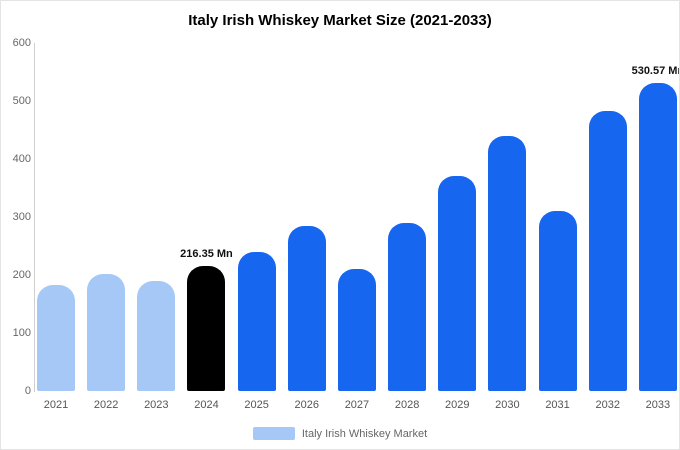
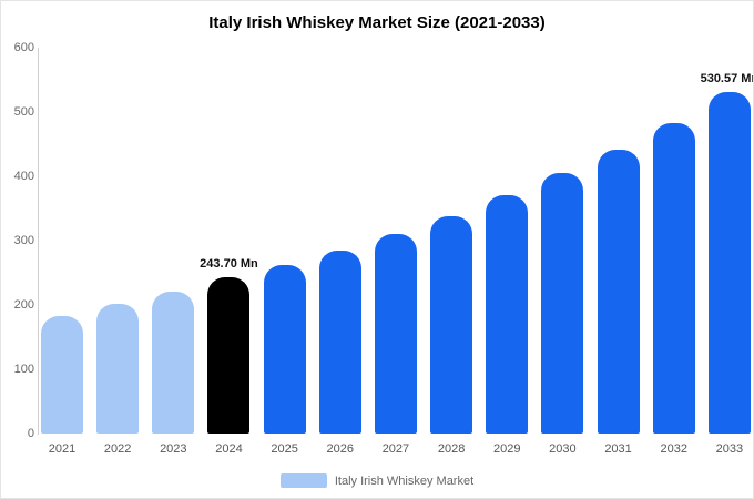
2023: 190 -> 220
2024: 216.35 -> 243.70
2025: 240 -> 260
2027: 210 -> 310
2028: 290 -> 340
2030: 440 -> 400
2031: 310 -> 440
